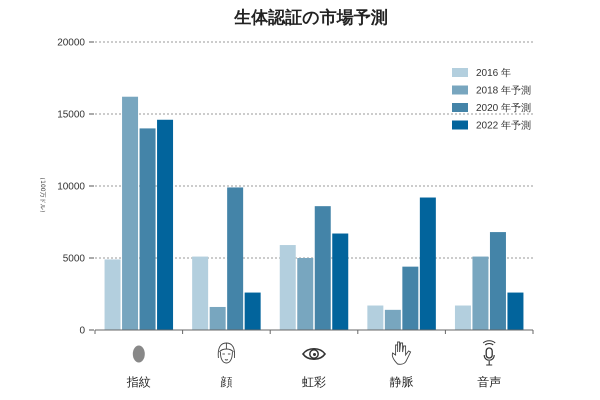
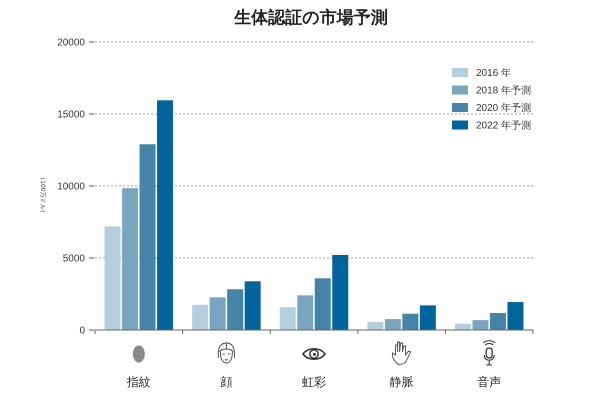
2016 年/指紋: 4900 -> 7200
2018 年予測/指紋: 16200 -> 9800
2020 年予測/指紋: 14000 -> 12900
2022 年予測/指紋: 14600 -> 16000
2016 年/顔: 5100 -> 1800
2018 年予測/顔: 1600 -> 2300
2020 年予測/顔: 9900 -> 2800
2022 年予測/顔: 2600 -> 3400
2016 年/虹彩: 5900 -> 1600
2018 年予測/虹彩: 5000 -> 2400
2020 年予測/虹彩: 8600 -> 3600
2022 年予測/虹彩: 6700 -> 5200
2016 年/静脈: 1700 -> 600
2018 年予測/静脈: 1400 -> 800
2020 年予測/静脈: 4400 -> 1100
2022 年予測/静脈: 9200 -> 1700
2016 年/音声: 1700 -> 400
2018 年予測/音声: 5100 -> 700
2020 年予測/音声: 6800 -> 1200
2022 年予測/音声: 2600 -> 1900
